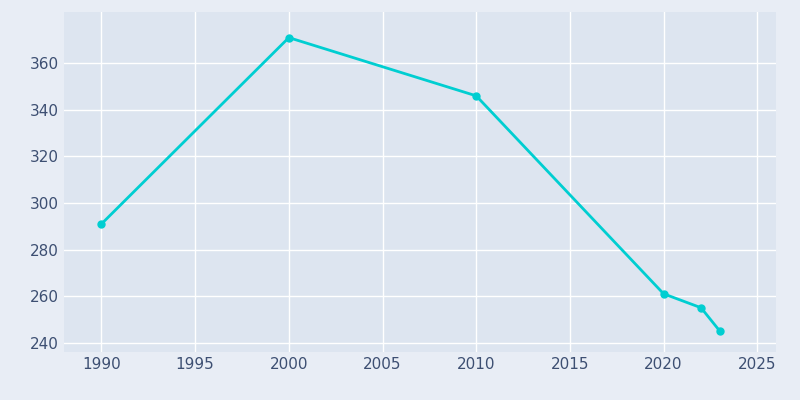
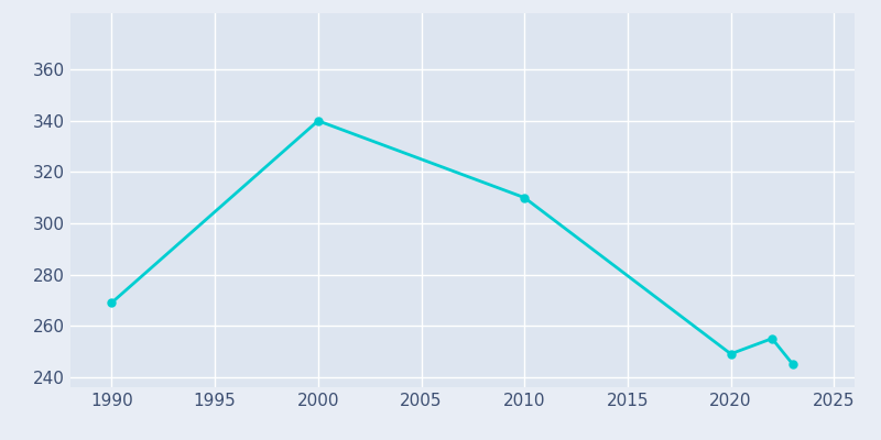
1990: 291 -> 269
2000: 371 -> 340
2010: 346 -> 310
2020: 261 -> 249
